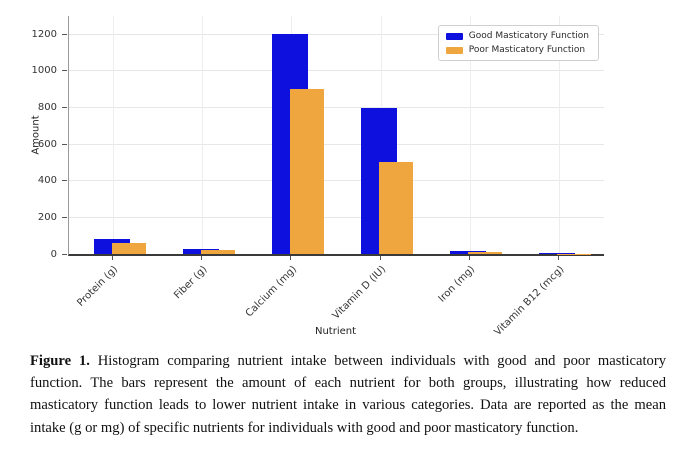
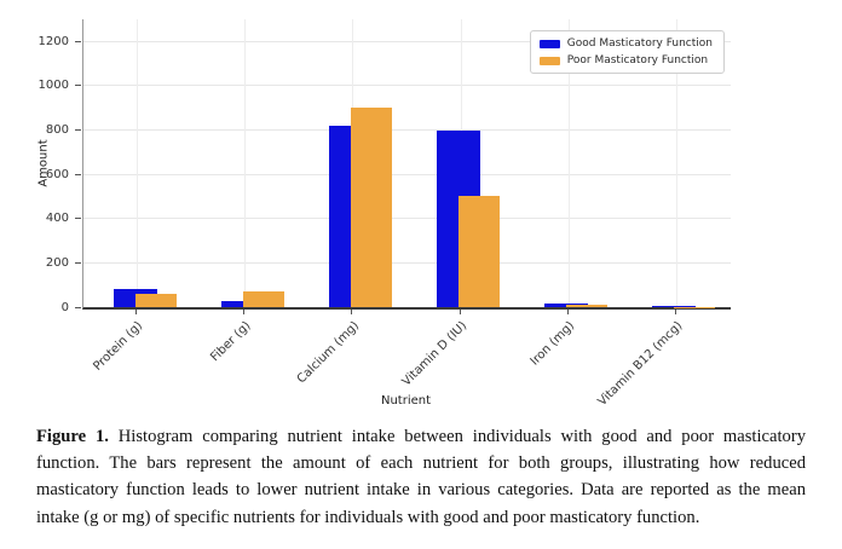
Poor Masticatory Function/Fiber (g): 20 -> 70
Good Masticatory Function/Calcium (mg): 1200 -> 820
